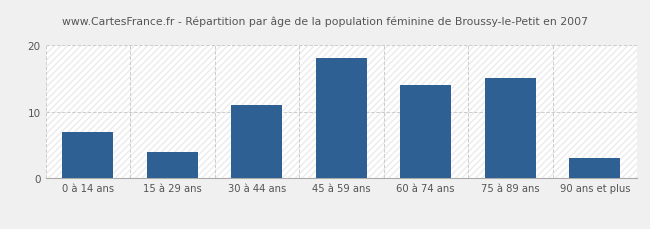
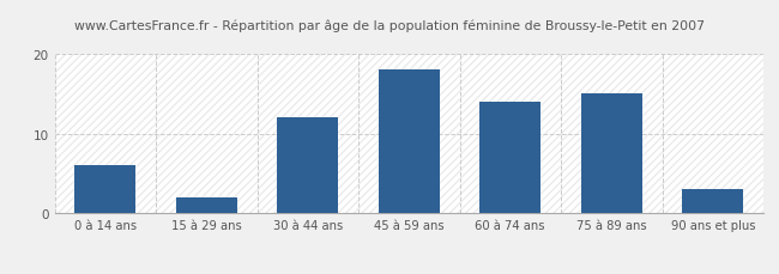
0 à 14 ans: 7 -> 6
15 à 29 ans: 4 -> 2
30 à 44 ans: 11 -> 12
